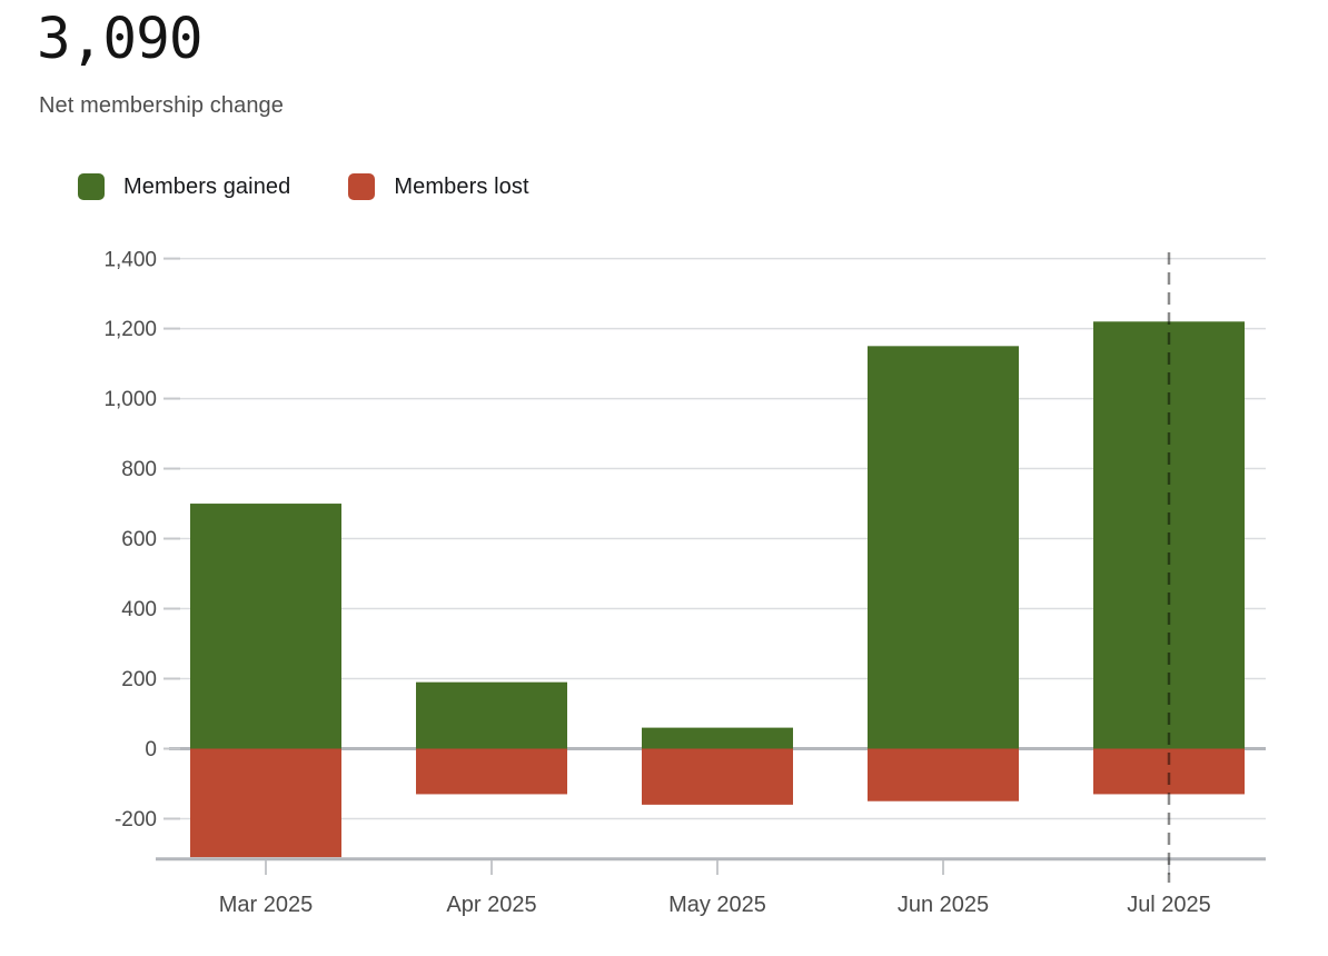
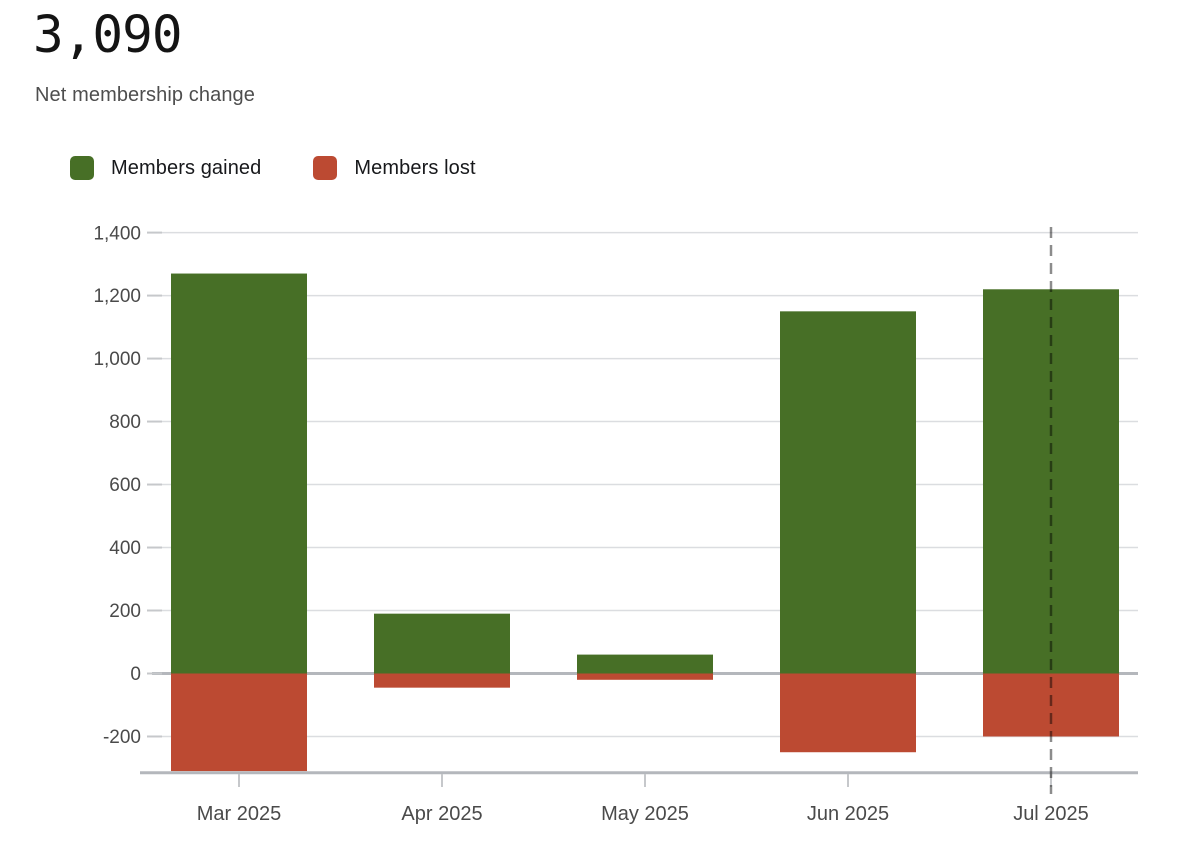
Members gained/Mar 2025: 700 -> 1270
Members lost/Apr 2025: -130 -> -40
Members lost/May 2025: -160 -> -20
Members lost/Jun 2025: -150 -> -250
Members lost/Jul 2025: -130 -> -200
